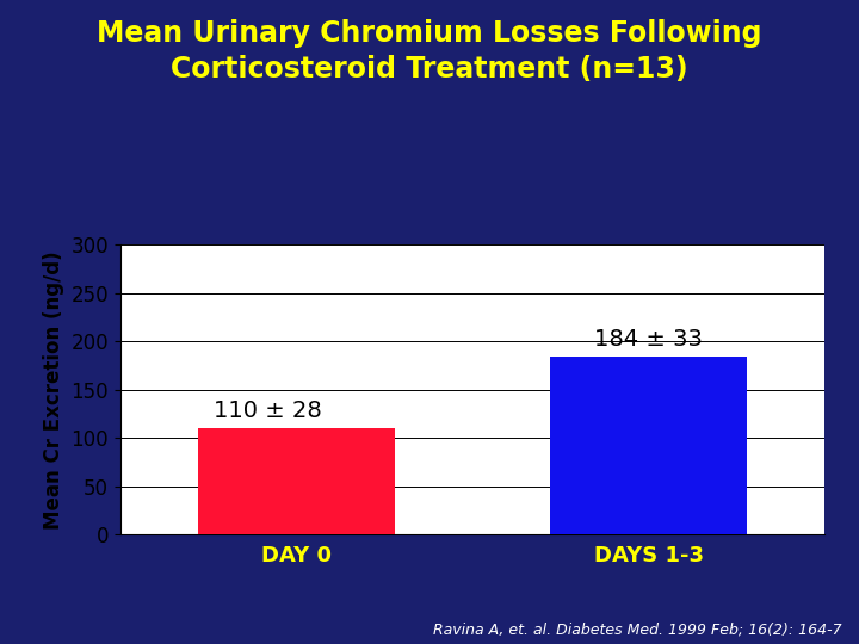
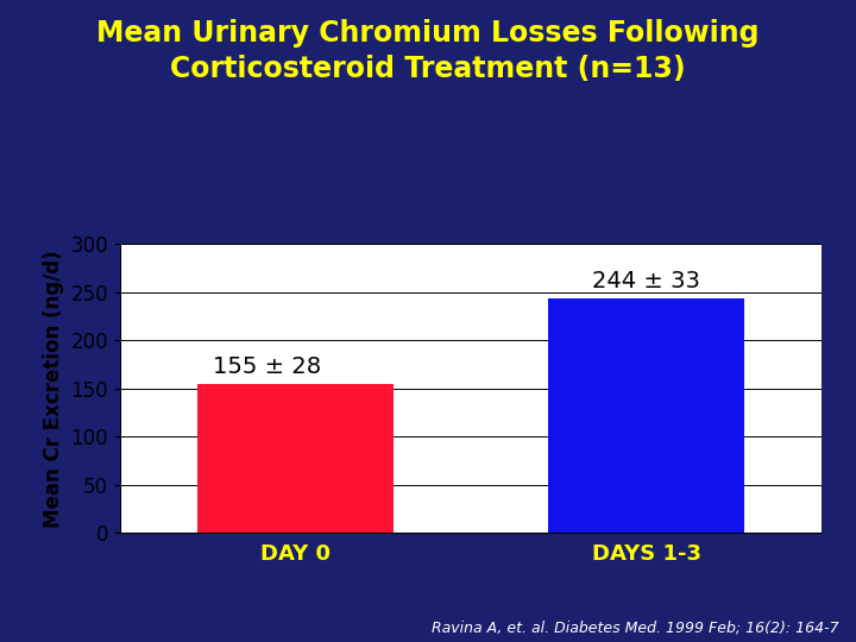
DAY 0: 110 -> 155
DAYS 1-3: 184 -> 244
